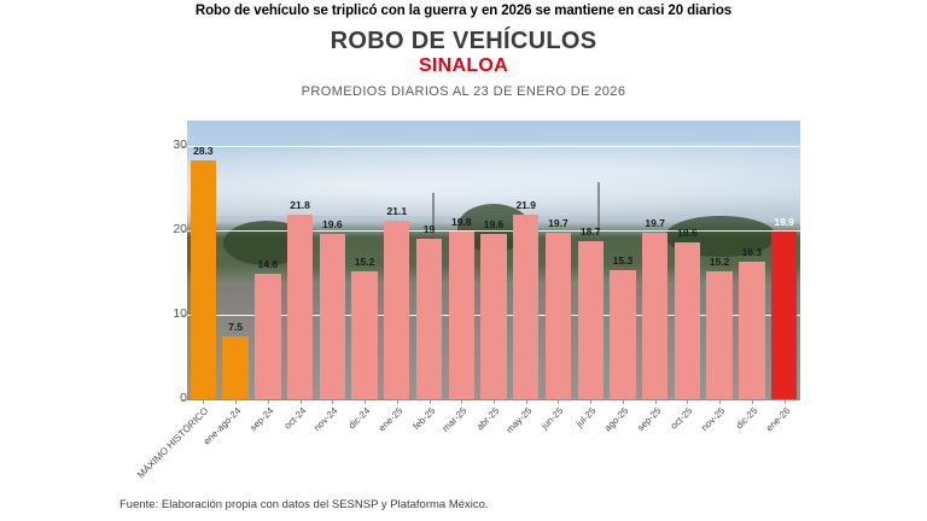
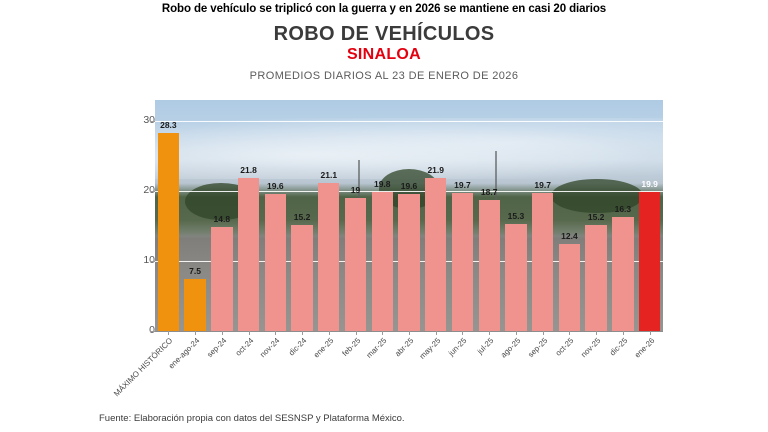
oct-25: 18.6 -> 12.4
